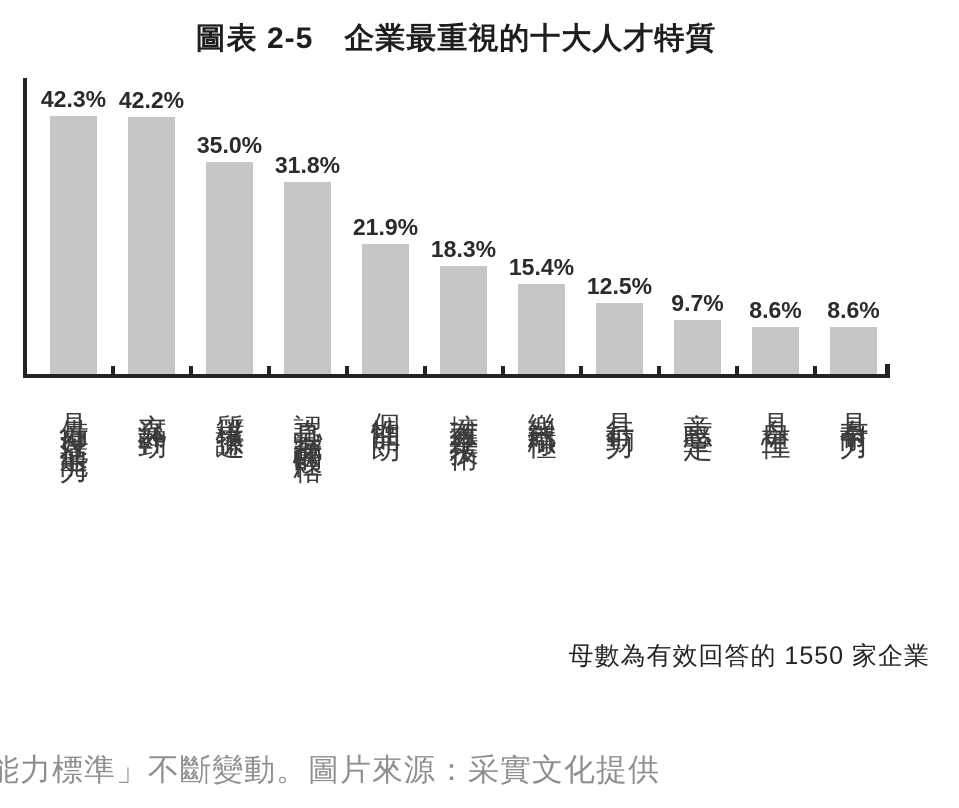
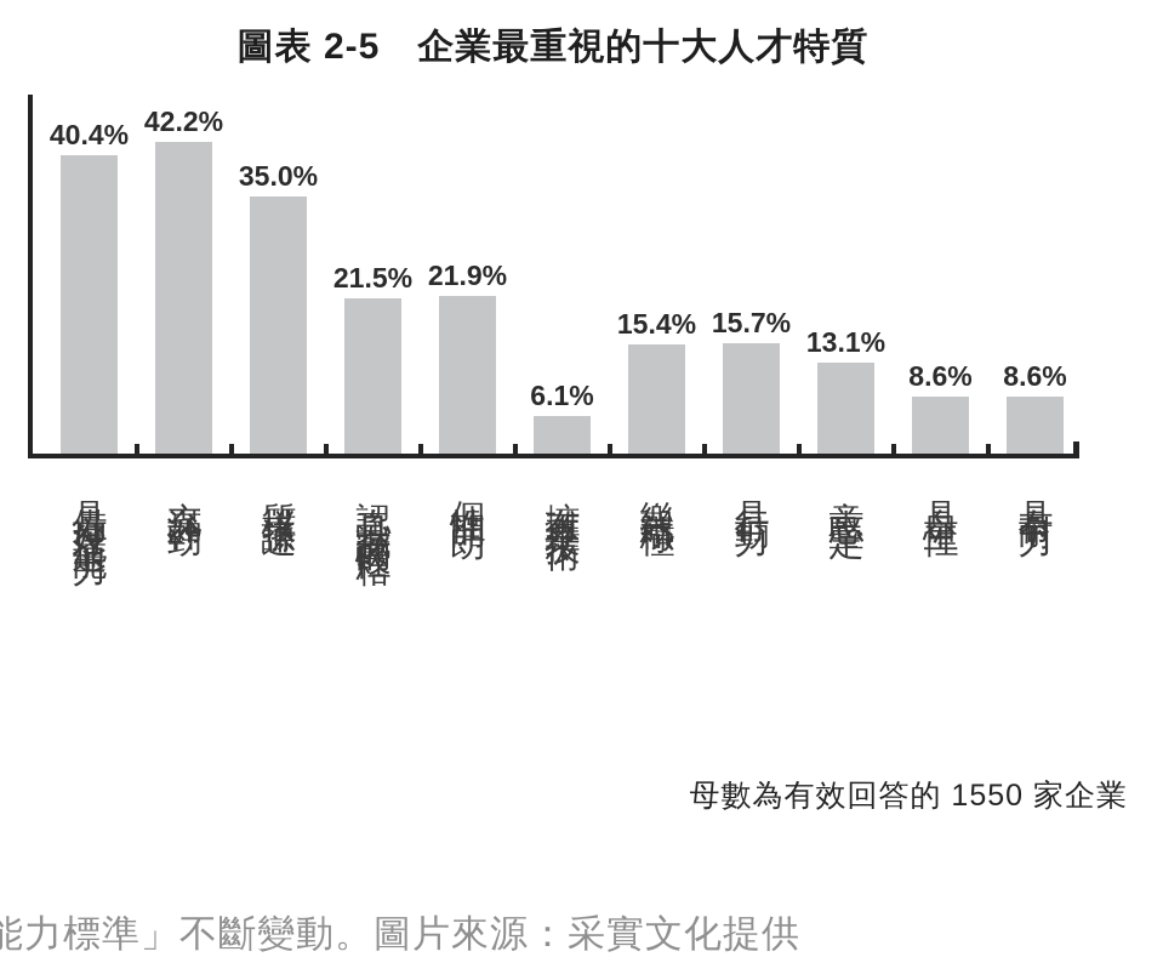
具備良好溝通能力: 42.3% -> 40.4%
認真且誠實的性格: 31.8% -> 21.5%
擁有專業技術: 18.3% -> 6.1%
具行動力: 12.5% -> 15.7%
意志堅定: 9.7% -> 13.1%
